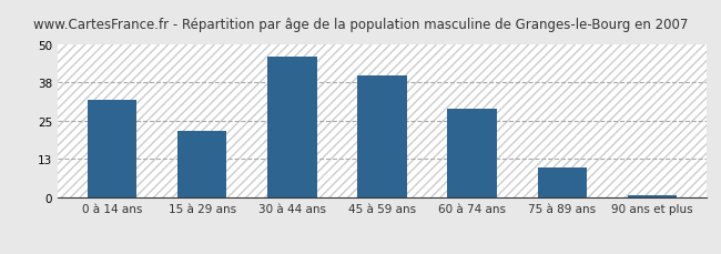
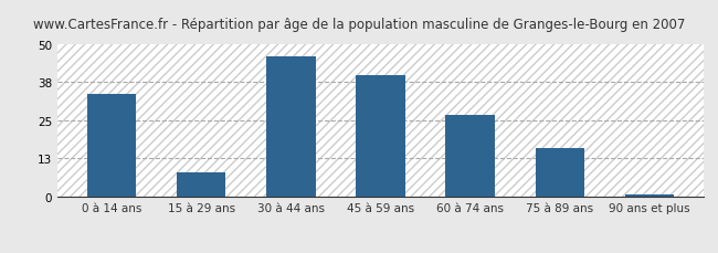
0 à 14 ans: 32 -> 34
15 à 29 ans: 22 -> 8
60 à 74 ans: 29 -> 27
75 à 89 ans: 10 -> 16
